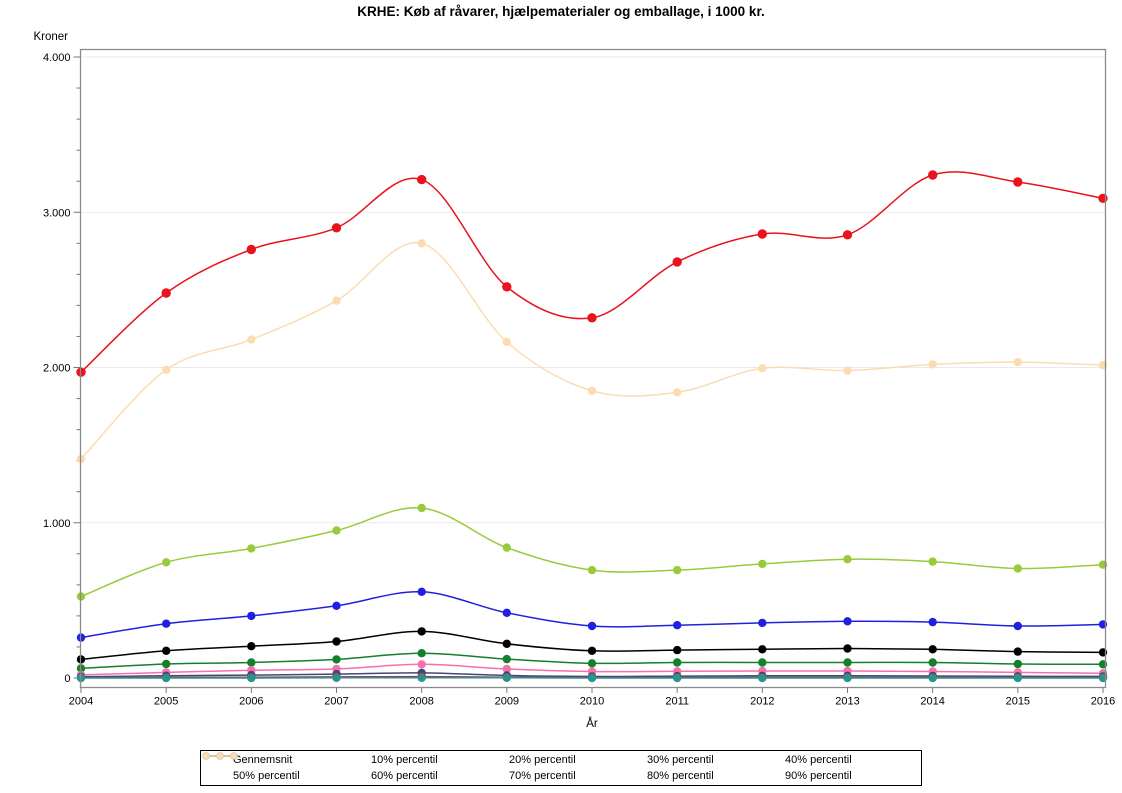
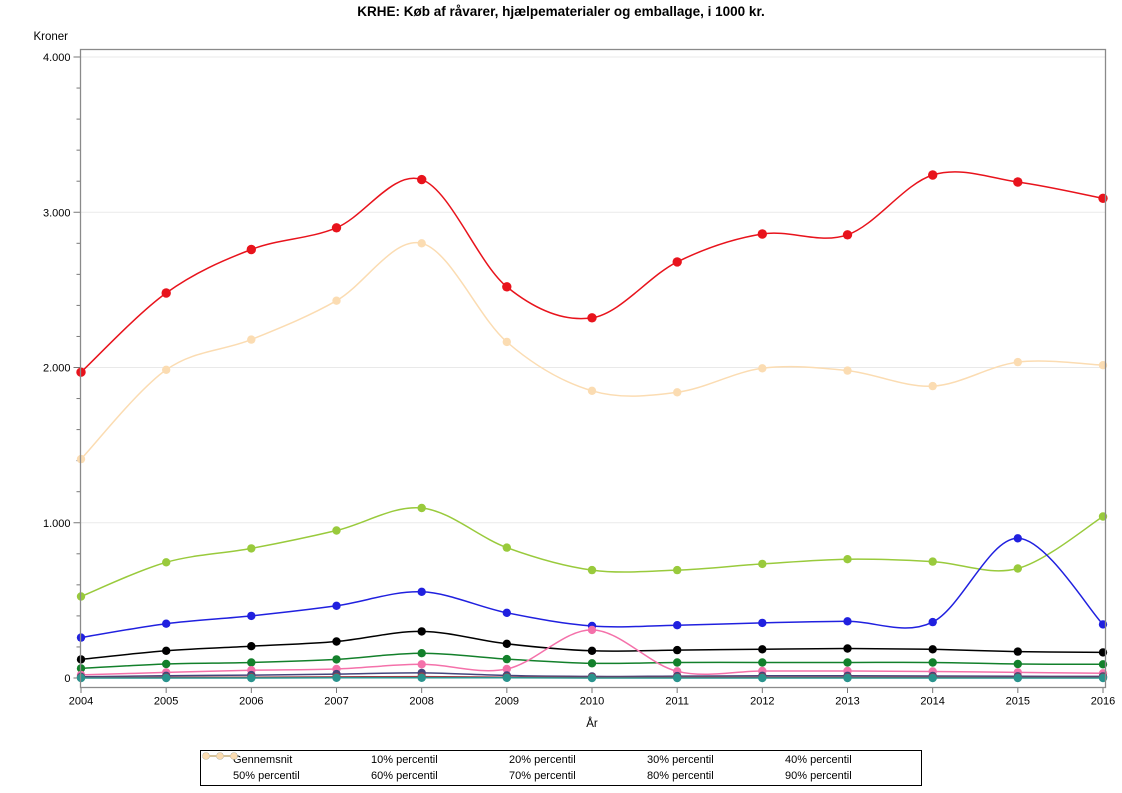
40% percentil/2010: 40 -> 310
90% percentil/2014: 2020 -> 1880
70% percentil/2015: 340 -> 900
80% percentil/2016: 730 -> 1040
